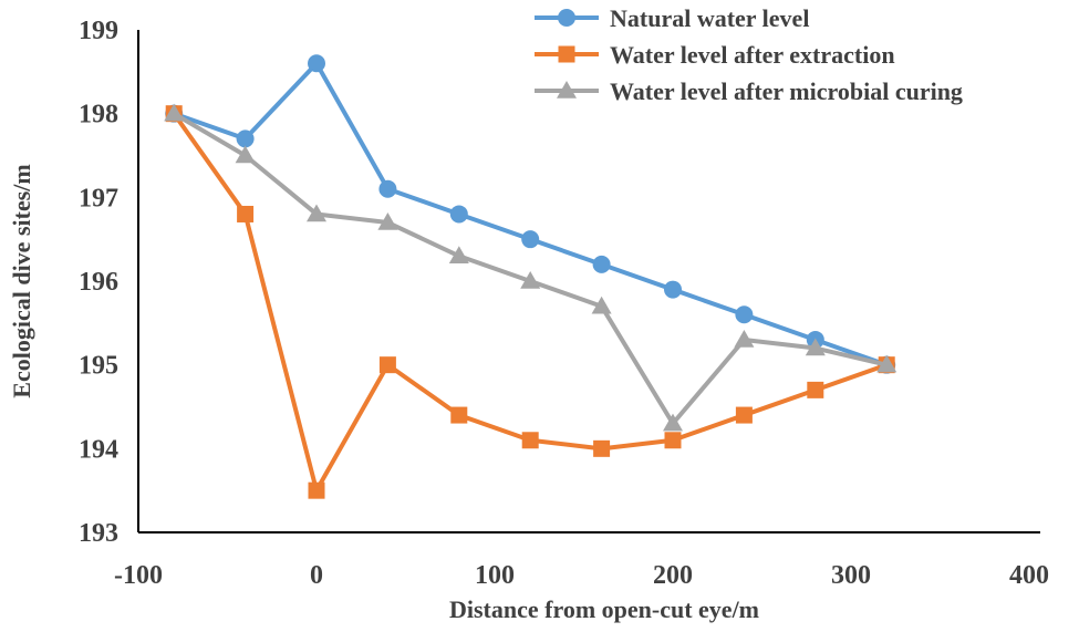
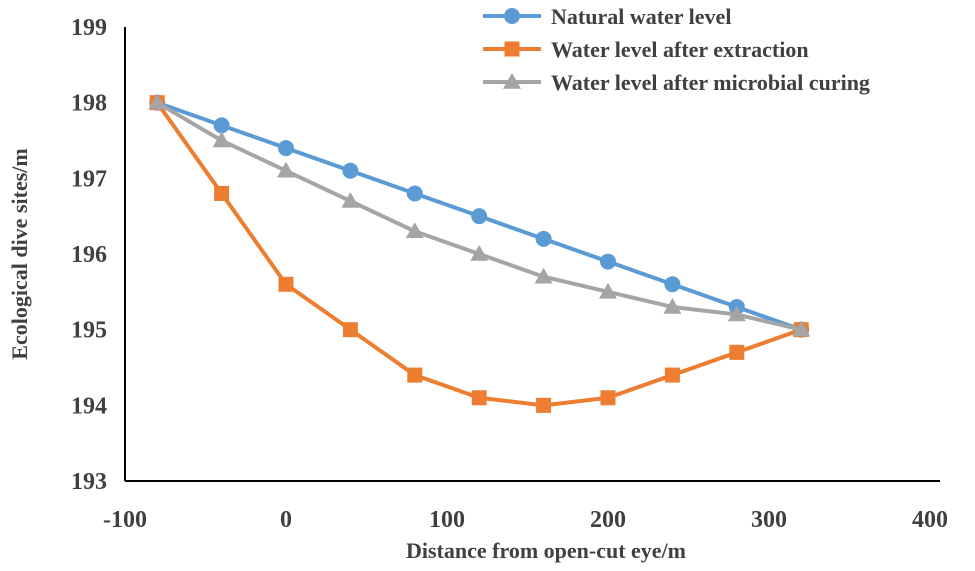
Natural water level/0: 198.6 -> 197.4
Water level after extraction/0: 193.5 -> 195.6
Water level after microbial curing/0: 196.8 -> 197.1
Water level after microbial curing/200: 194.3 -> 195.5
